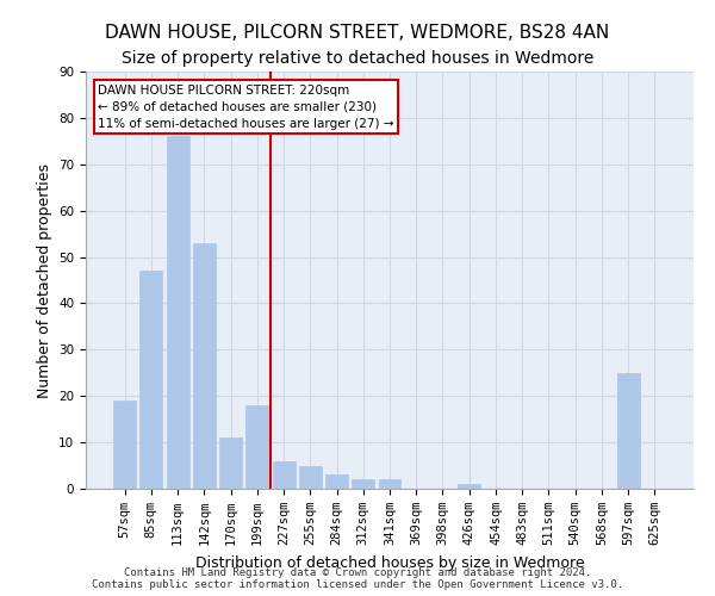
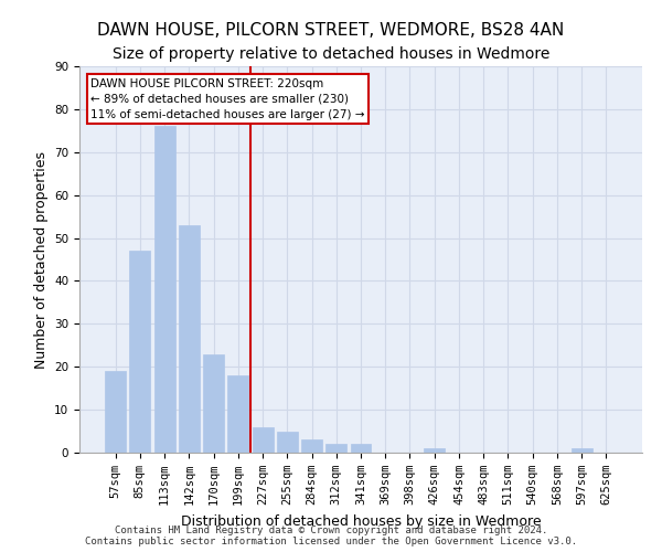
170sqm: 11 -> 23
597sqm: 25 -> 1
